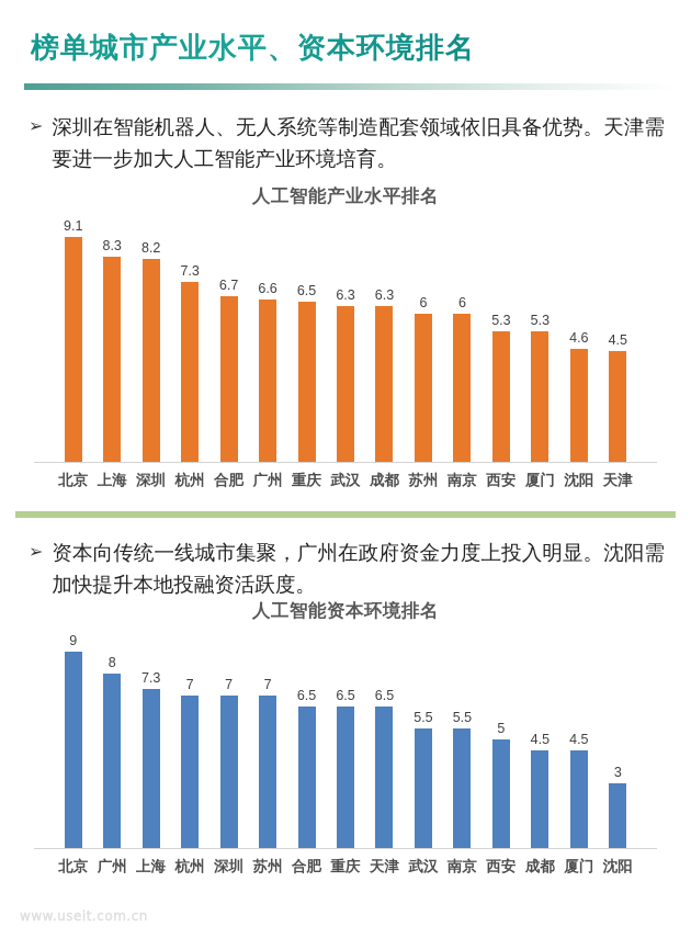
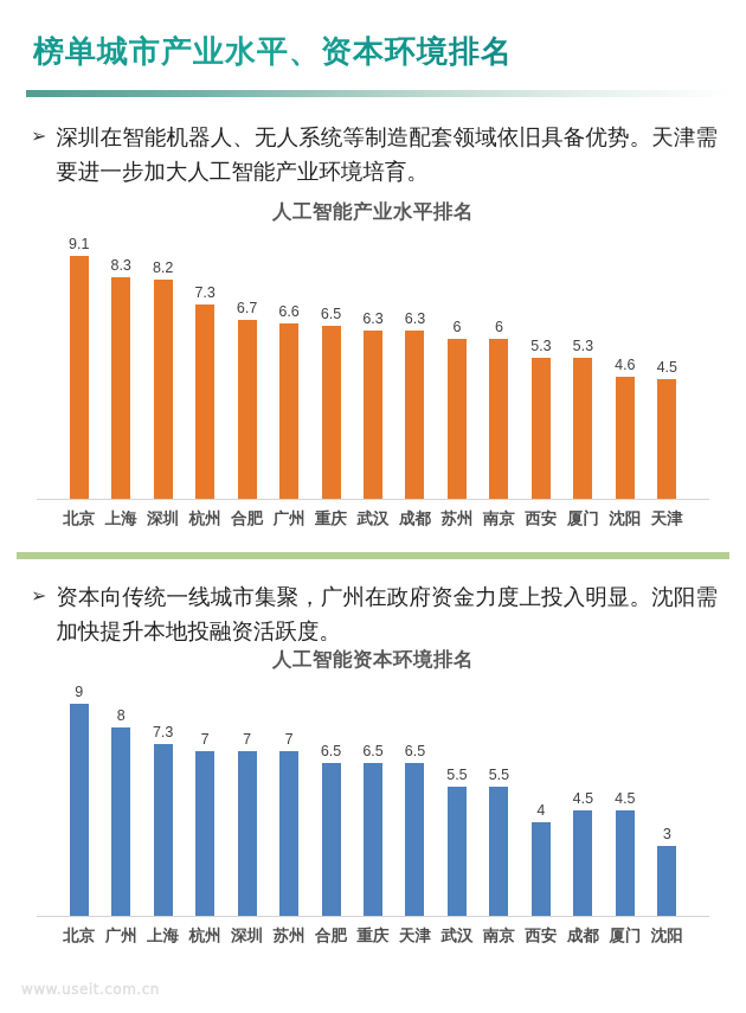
人工智能资本环境排名/西安: 5 -> 4
